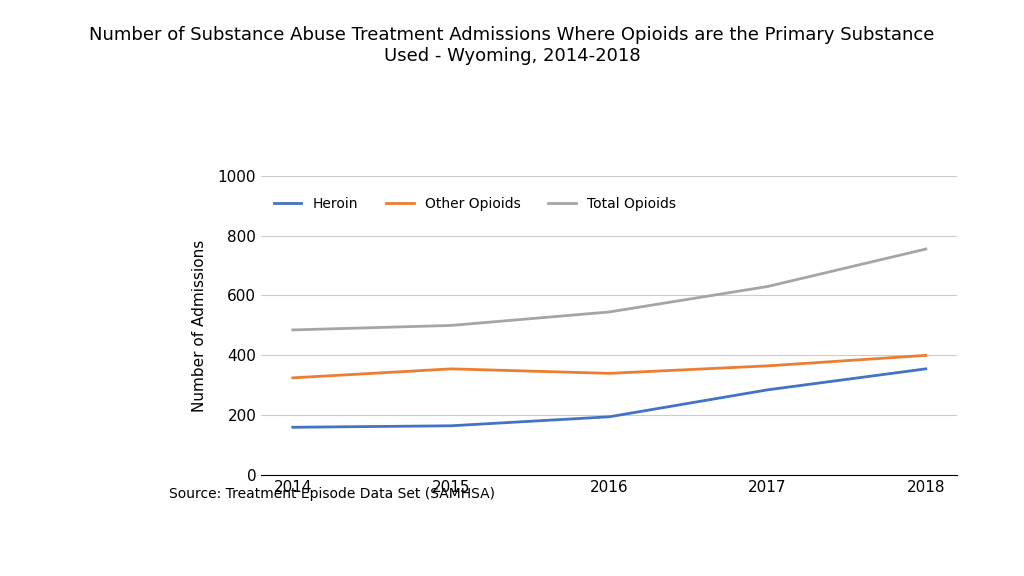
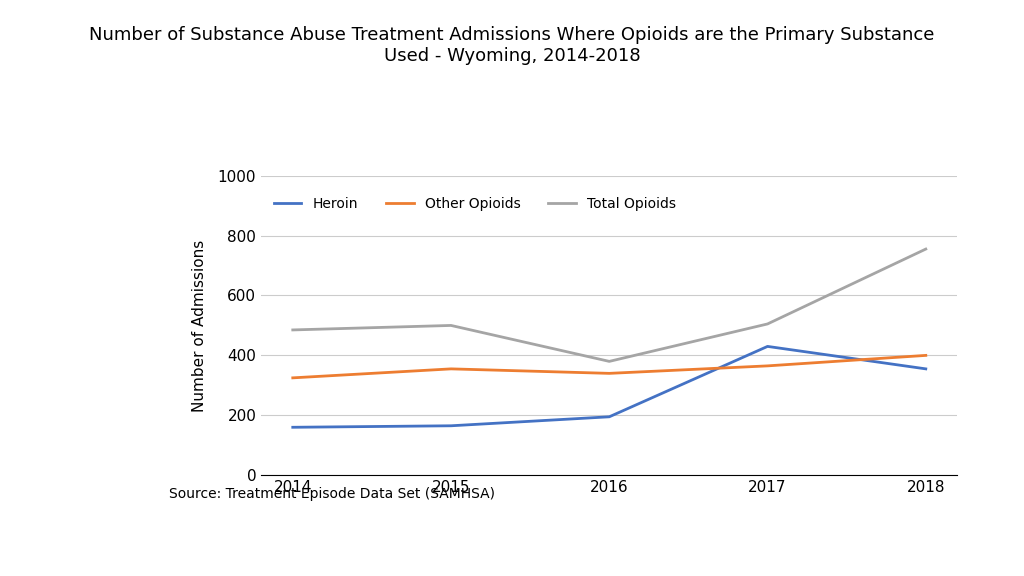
Total Opioids/2016: 545 -> 380
Heroin/2017: 285 -> 430
Total Opioids/2017: 630 -> 505
